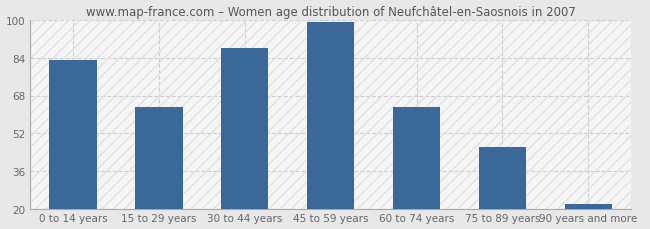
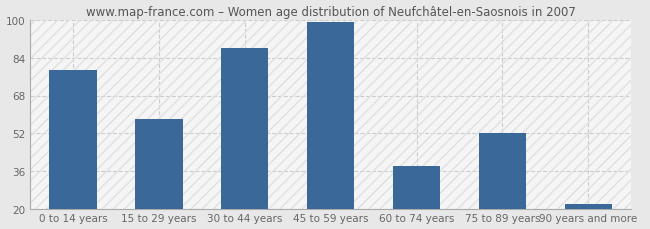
0 to 14 years: 83 -> 79
15 to 29 years: 63 -> 58
60 to 74 years: 63 -> 38
75 to 89 years: 46 -> 52
